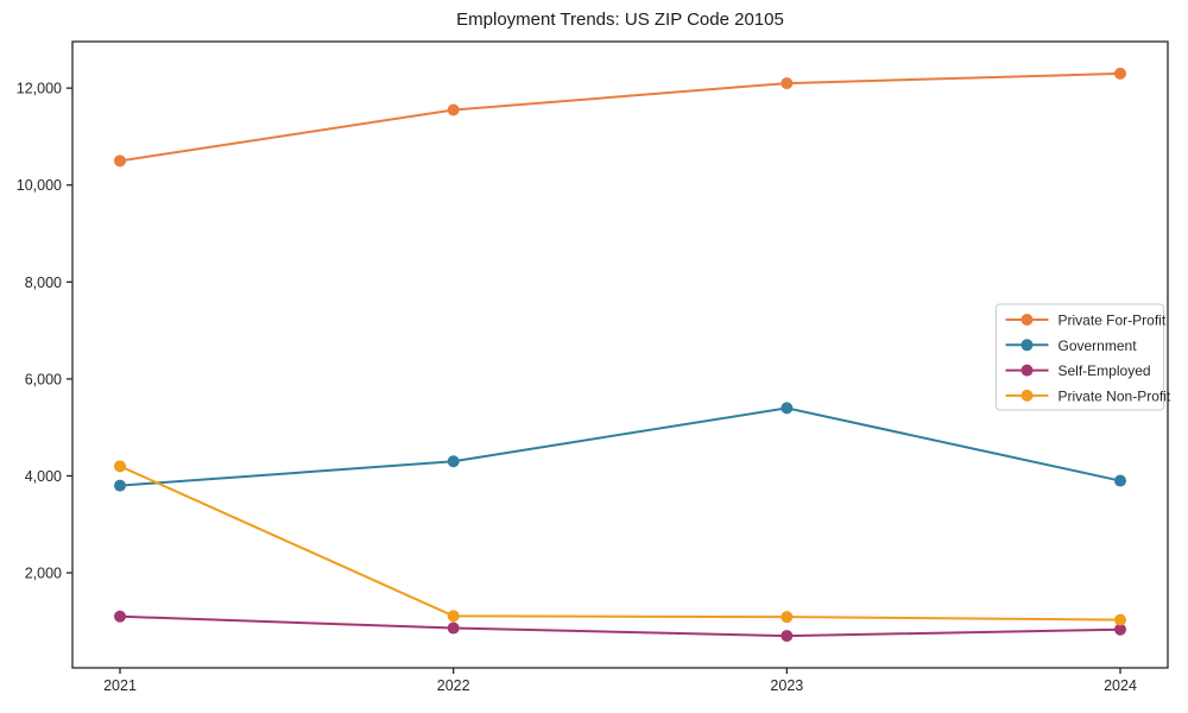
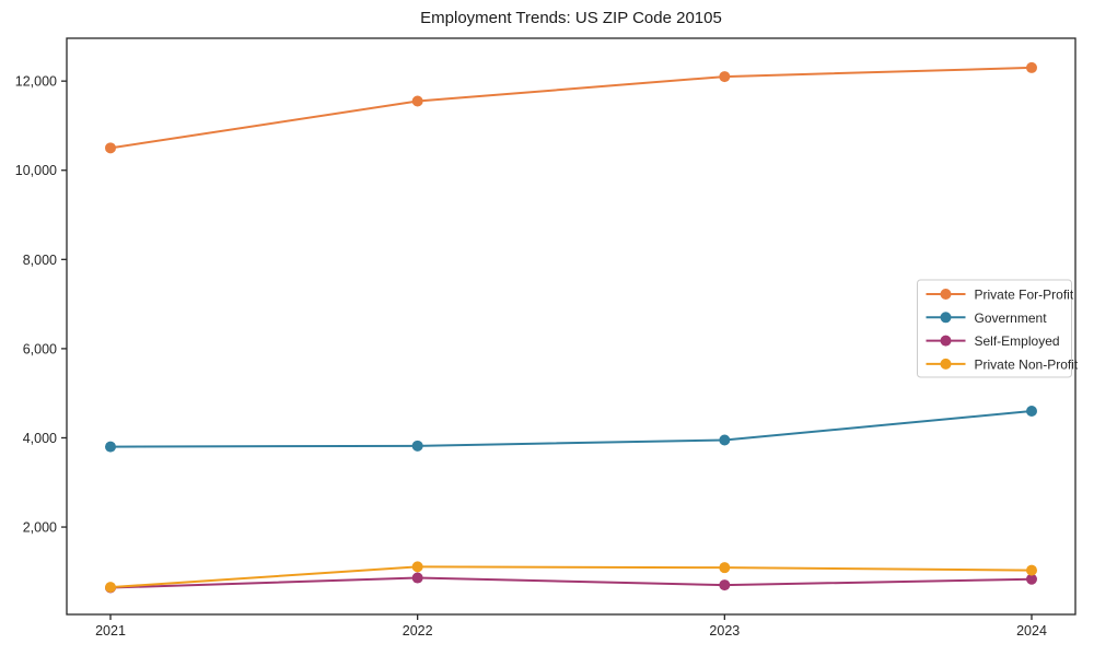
Self-Employed/2021: 1100 -> 600
Private Non-Profit/2021: 4200 -> 600
Government/2022: 4300 -> 3800
Government/2023: 5400 -> 4000
Government/2024: 3900 -> 4600
